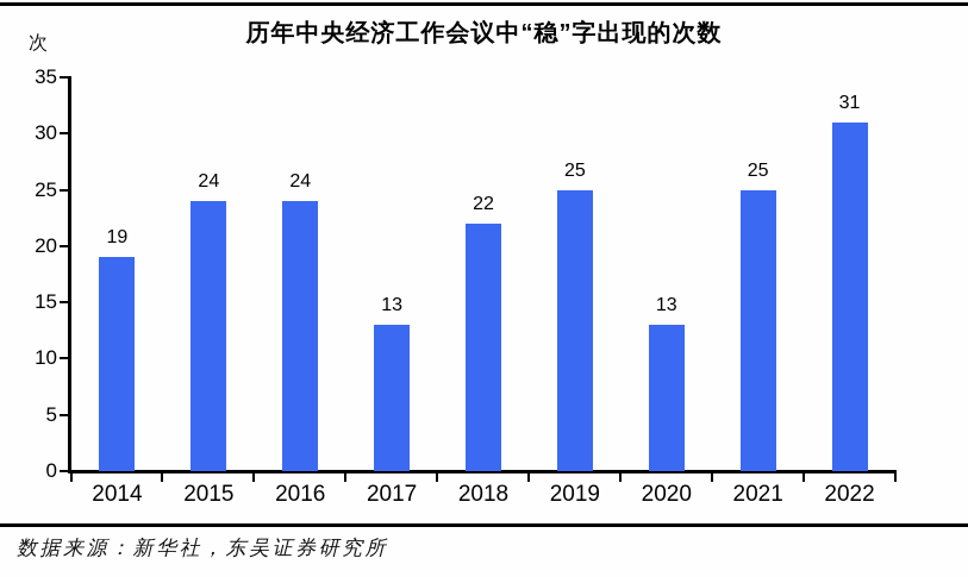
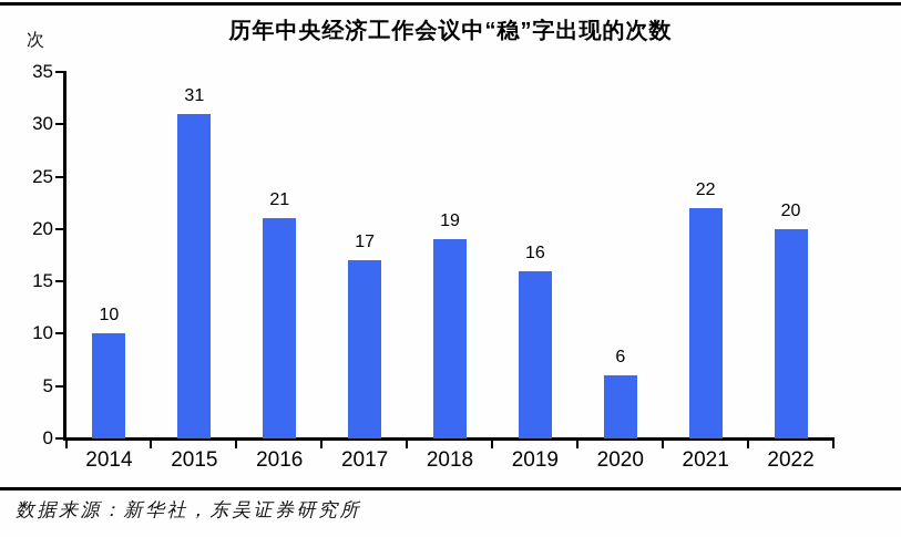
2014: 19 -> 10
2015: 24 -> 31
2016: 24 -> 21
2017: 13 -> 17
2018: 22 -> 19
2019: 25 -> 16
2020: 13 -> 6
2021: 25 -> 22
2022: 31 -> 20
